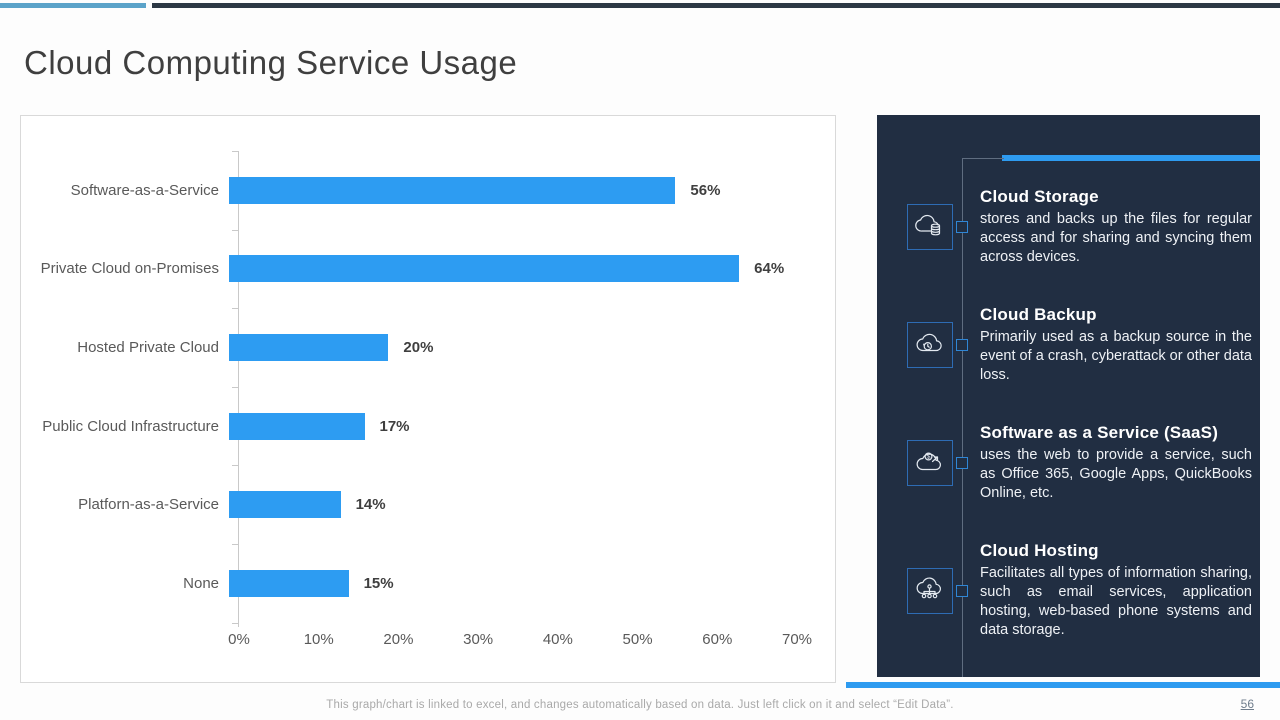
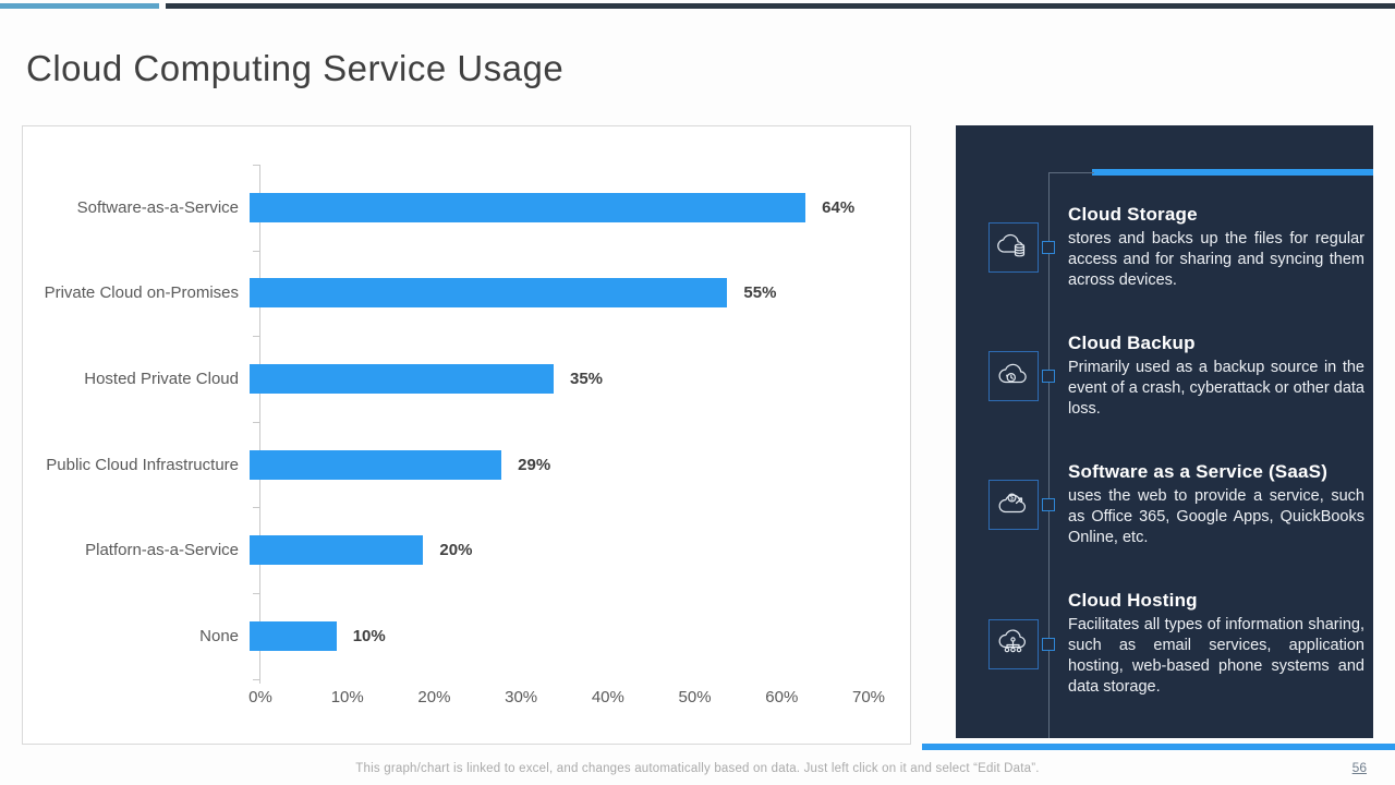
Software-as-a-Service: 56% -> 64%
Private Cloud on-Promises: 64% -> 55%
Hosted Private Cloud: 20% -> 35%
Public Cloud Infrastructure: 17% -> 29%
Platforn-as-a-Service: 14% -> 20%
None: 15% -> 10%
